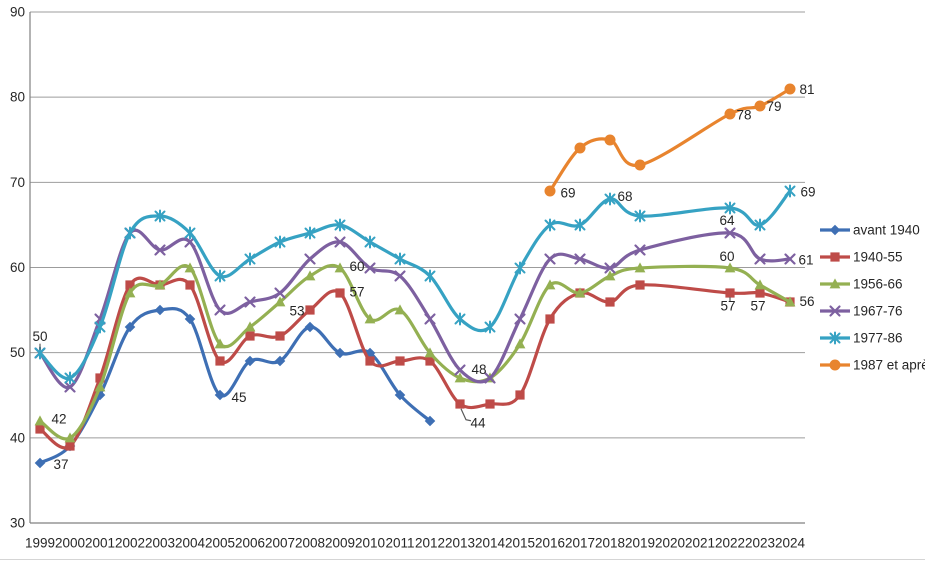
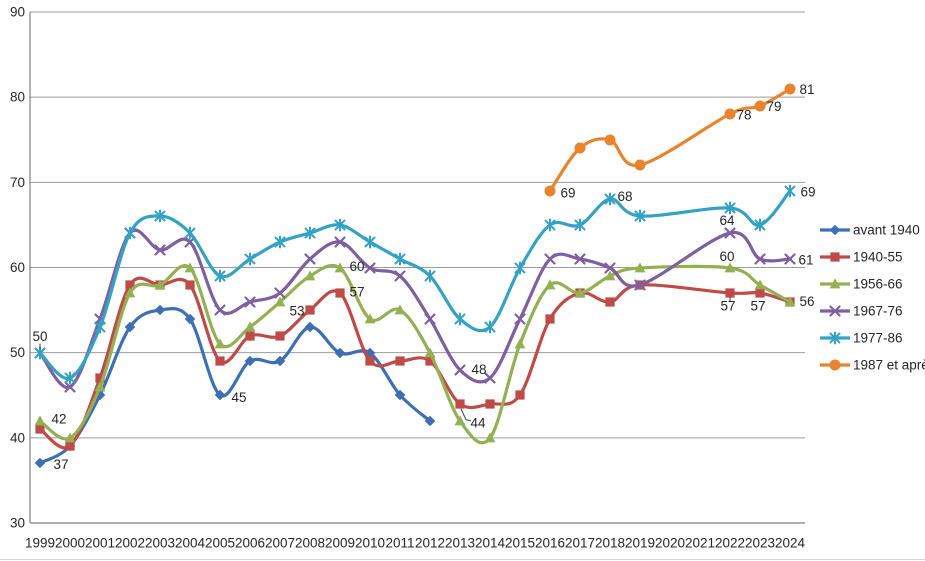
1956-66/2013: 47 -> 42
1956-66/2014: 47 -> 40
1967-76/2019: 62 -> 58
